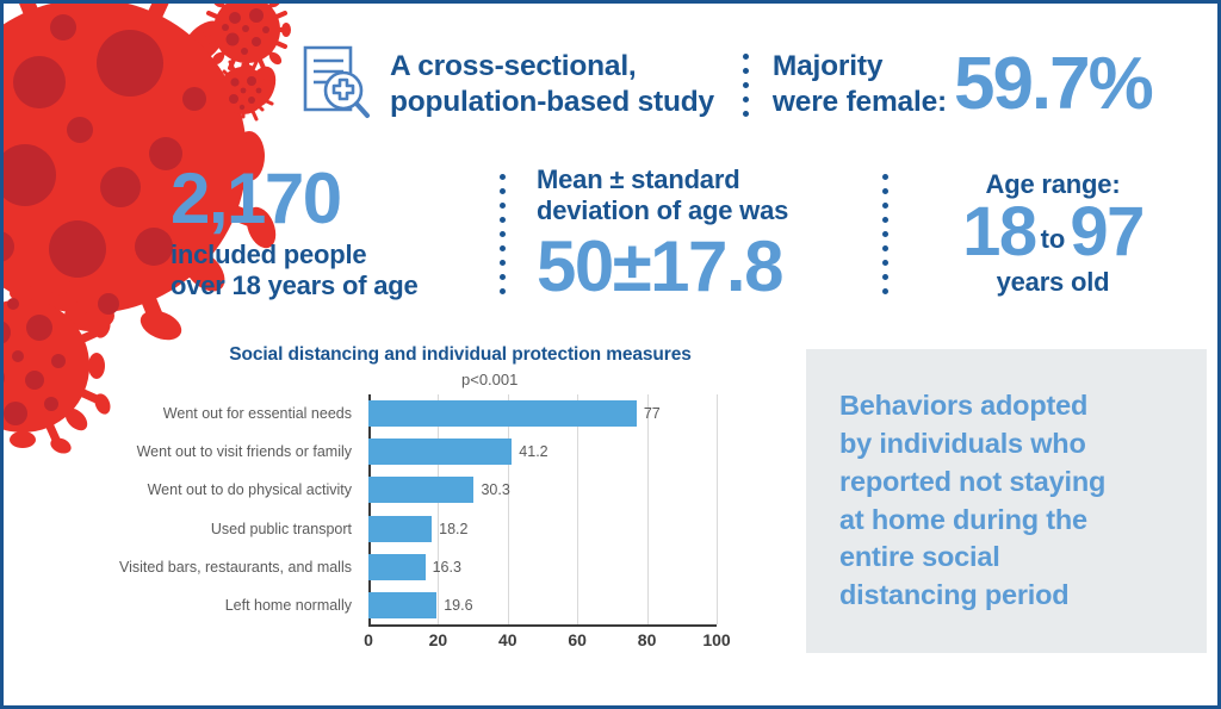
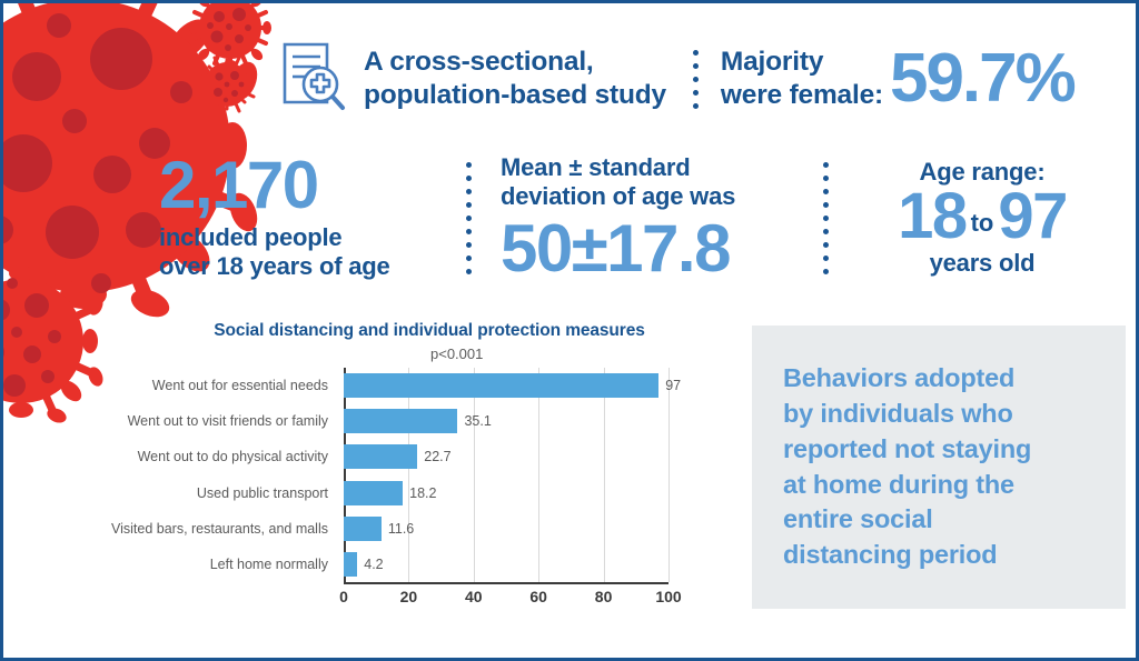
Went out for essential needs: 77 -> 97
Went out to visit friends or family: 41.2 -> 35.1
Went out to do physical activity: 30.3 -> 22.7
Visited bars, restaurants, and malls: 16.3 -> 11.6
Left home normally: 19.6 -> 4.2
